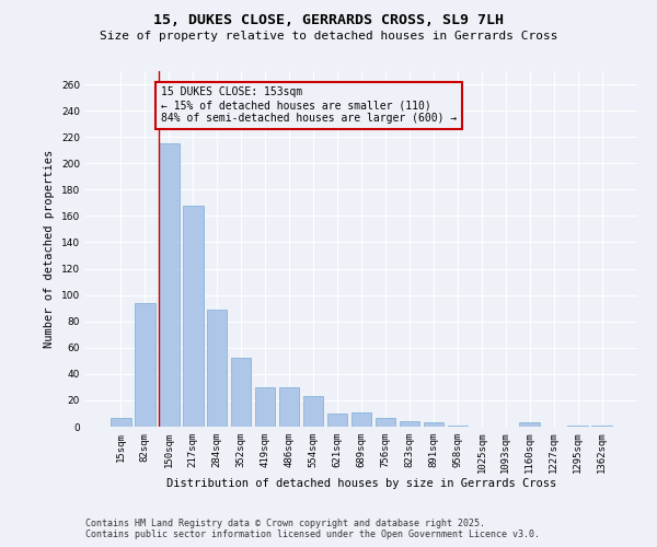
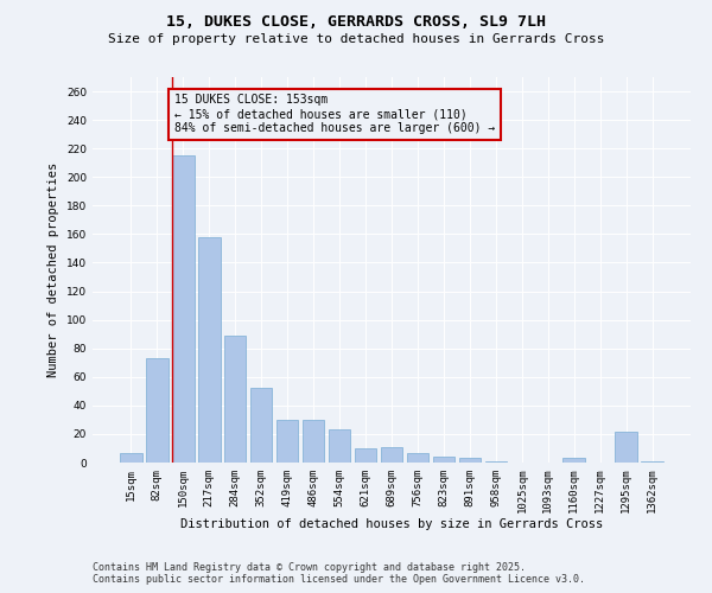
82sqm: 94 -> 73
217sqm: 168 -> 158
1295sqm: 1 -> 22
